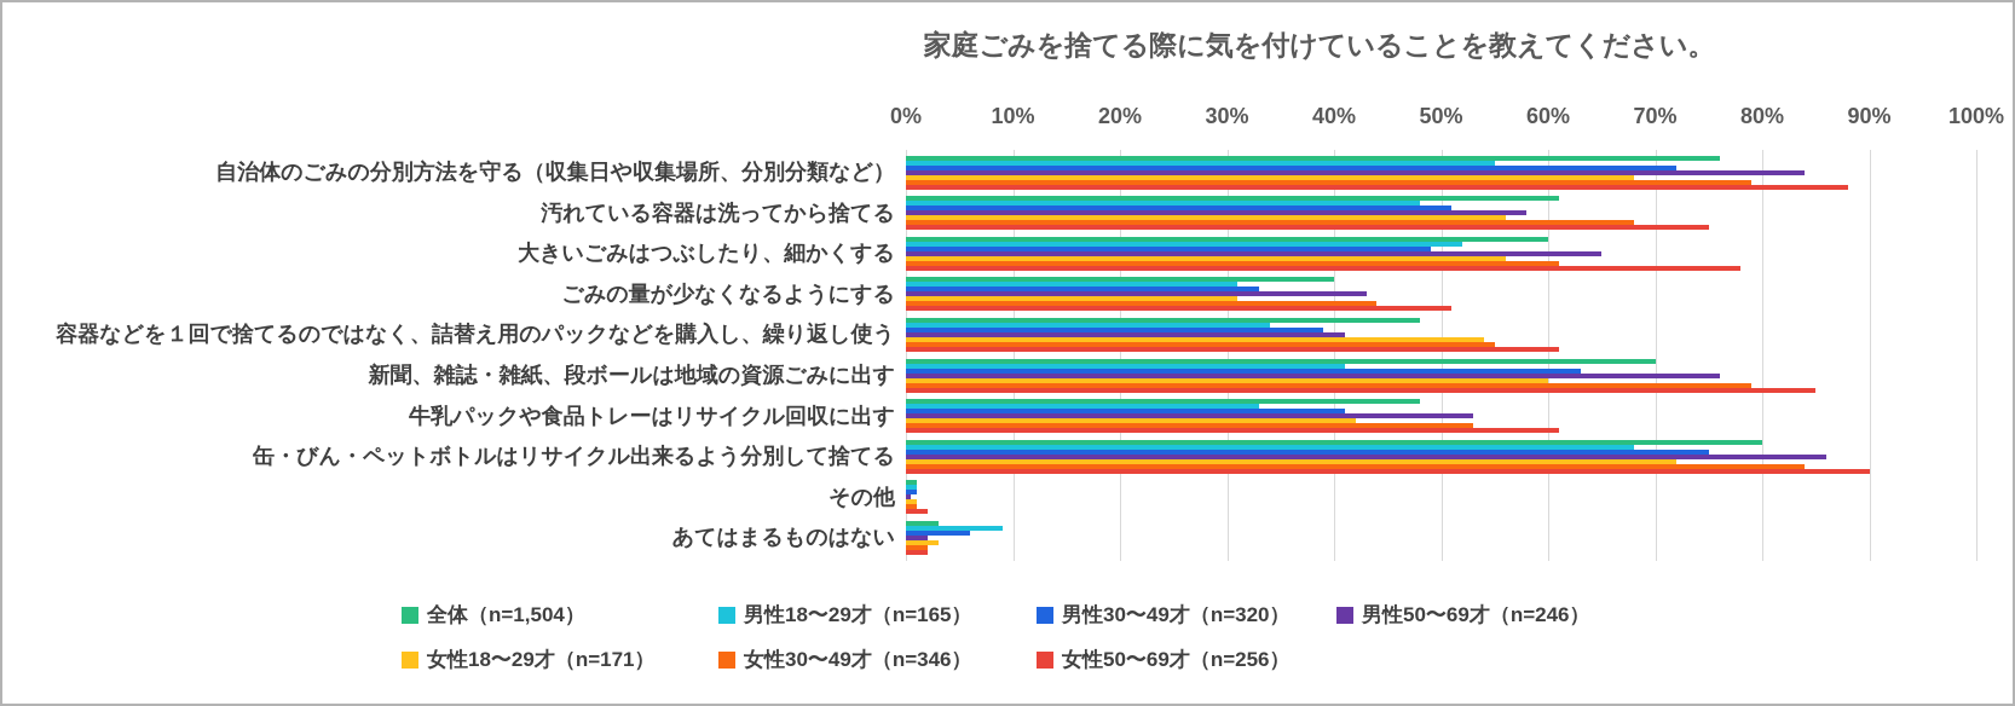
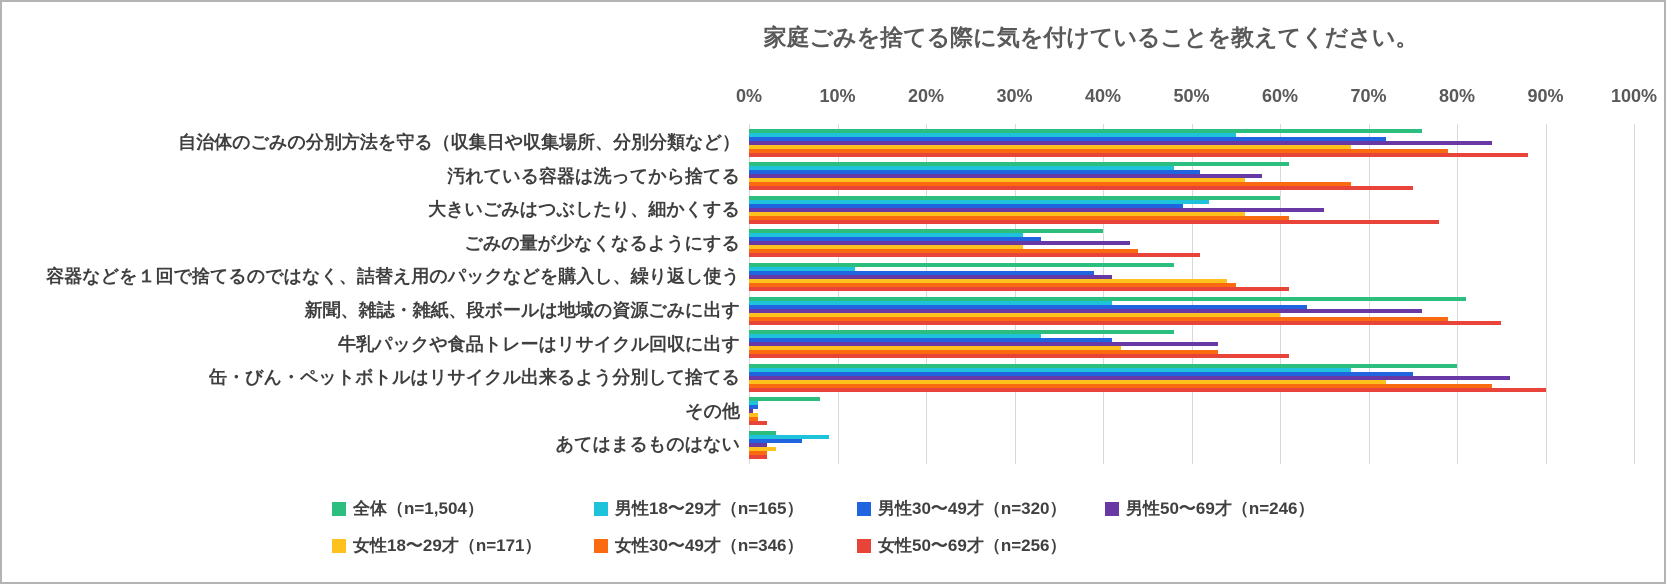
男性18〜29才（n=165）/容器などを１回で捨てるのではなく、詰替え用のパックなどを購入し、繰り返し使う: 34% -> 12%
全体（n=1,504）/新聞、雑誌・雑紙、段ボールは地域の資源ごみに出す: 70% -> 81%
全体（n=1,504）/その他: 1% -> 8%
